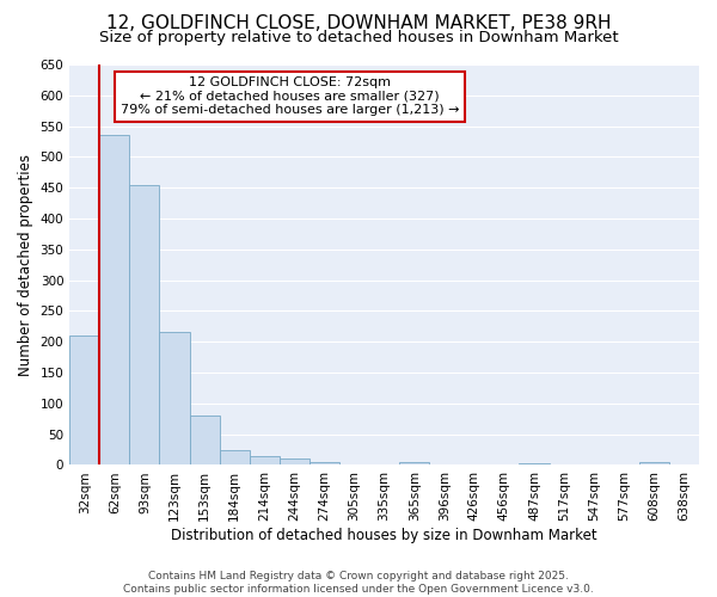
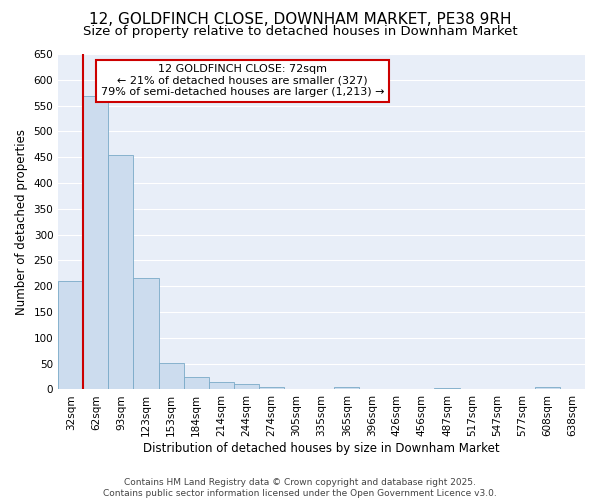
62sqm: 535 -> 568
153sqm: 80 -> 52
